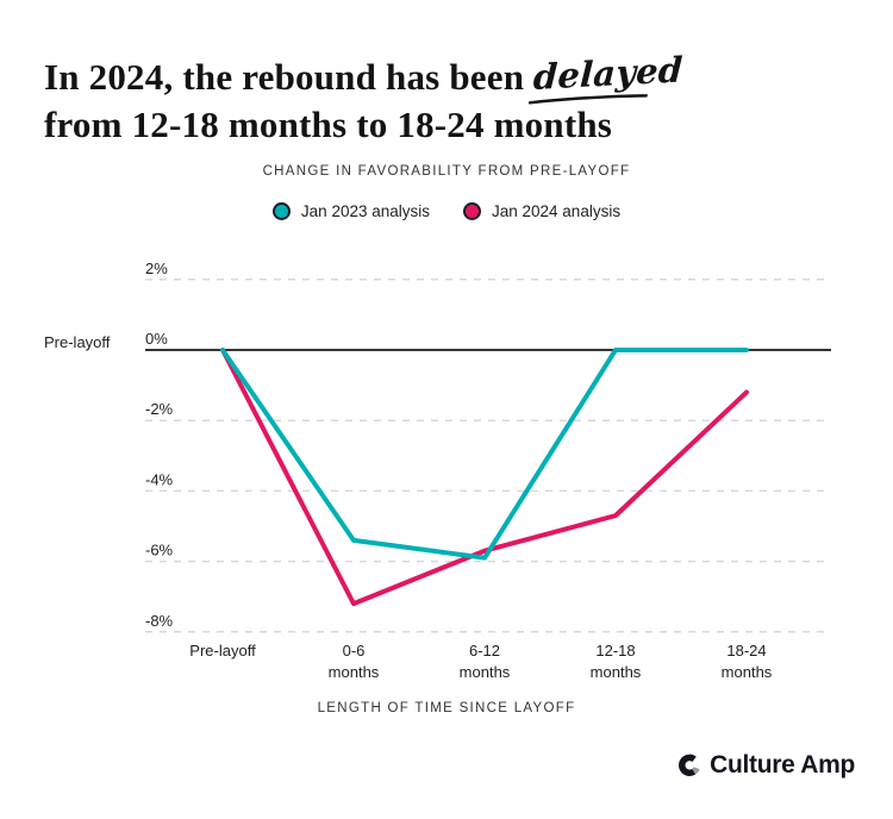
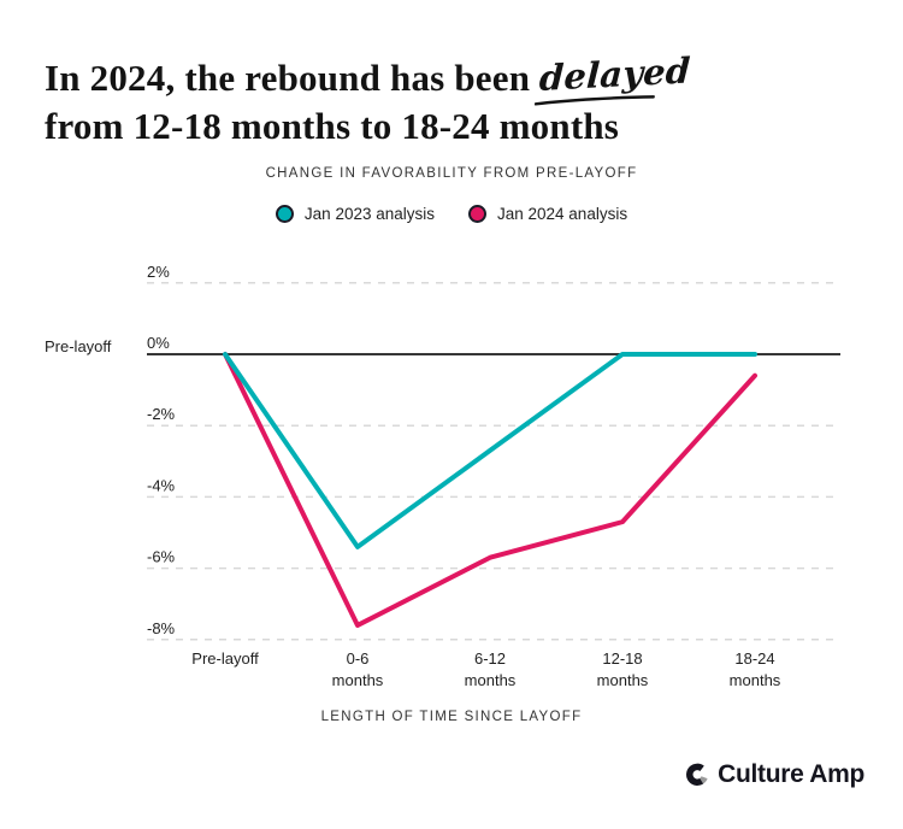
Jan 2024 analysis/0-6 months: -7.2% -> -7.6%
Jan 2023 analysis/6-12 months: -5.9% -> -2.7%
Jan 2024 analysis/18-24 months: -1.2% -> -0.6%
